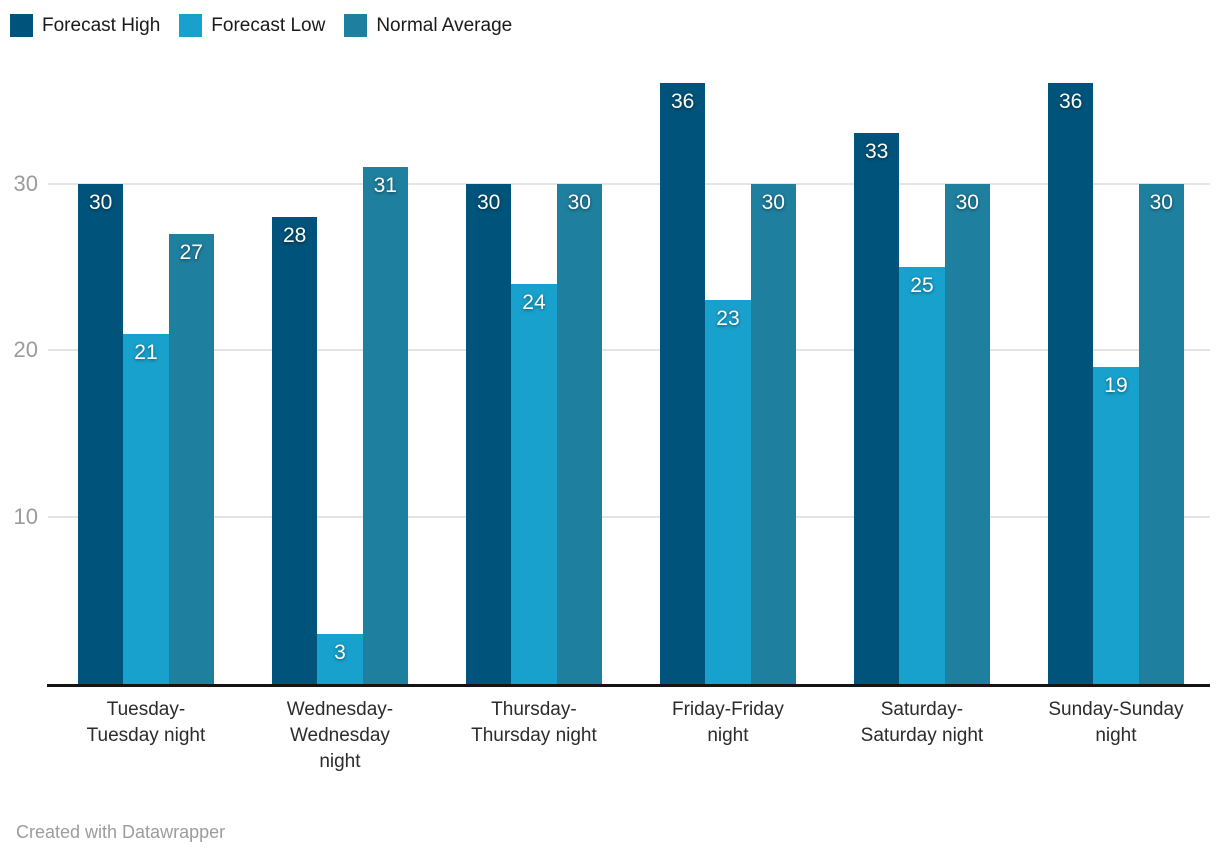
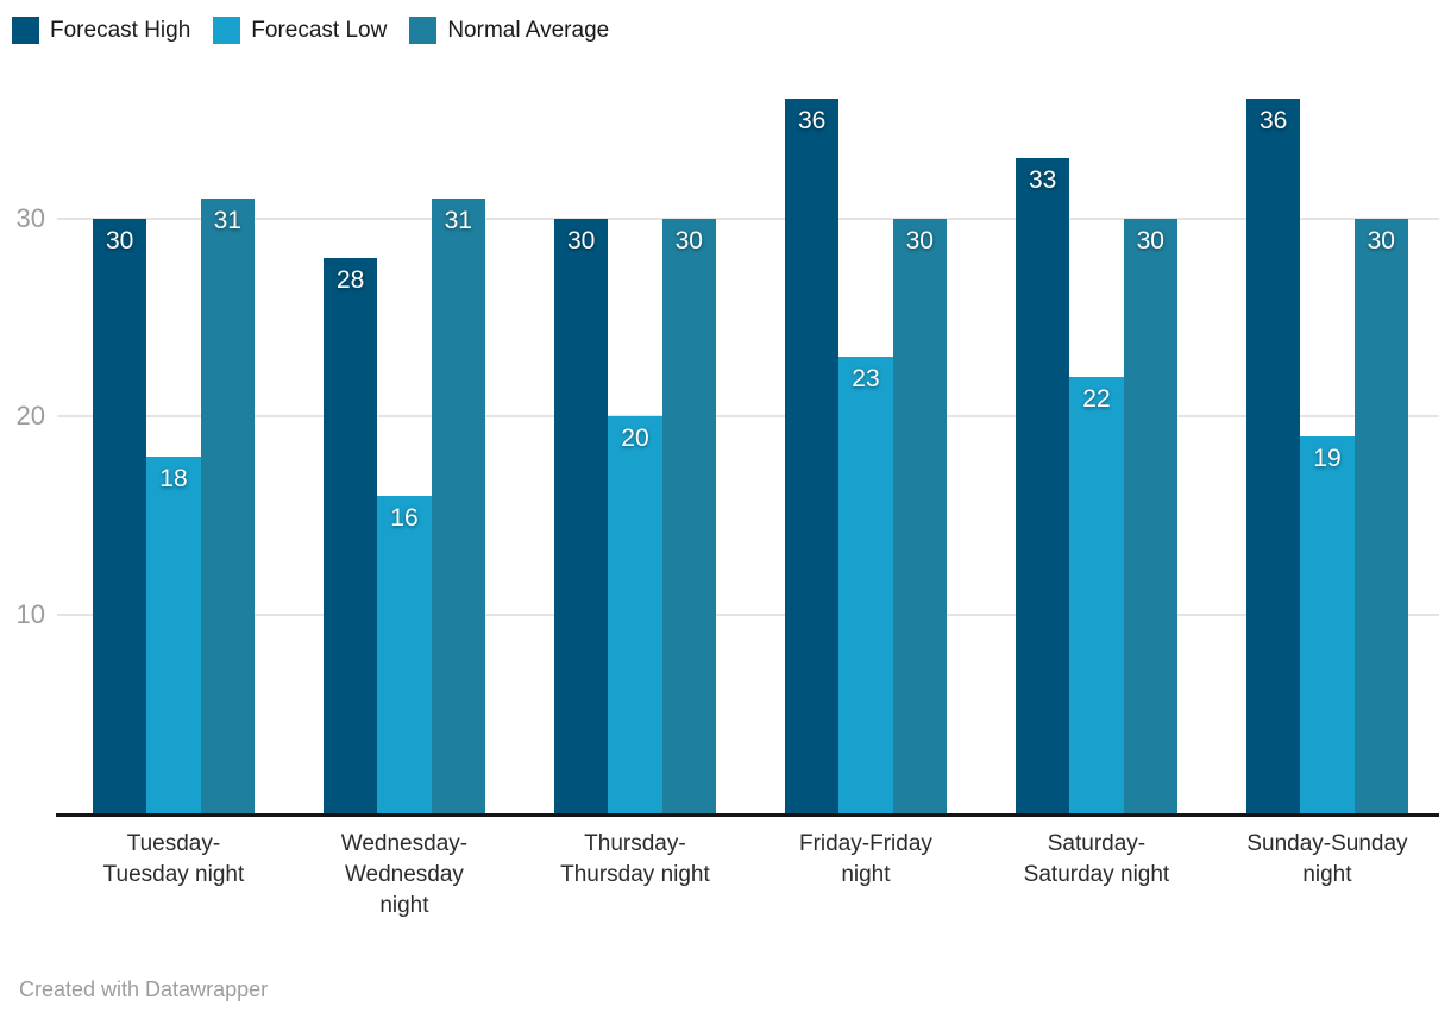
Forecast Low/Tuesday-Tuesday night: 21 -> 18
Normal Average/Tuesday-Tuesday night: 27 -> 31
Forecast Low/Wednesday-Wednesday night: 3 -> 16
Forecast Low/Thursday-Thursday night: 24 -> 20
Forecast Low/Saturday-Saturday night: 25 -> 22
